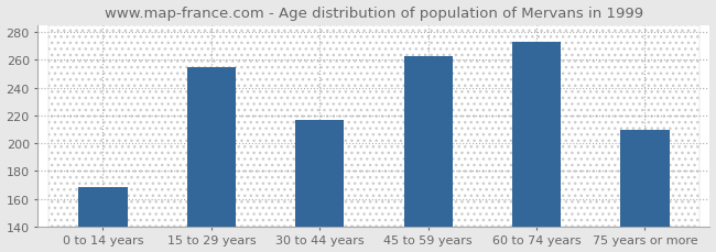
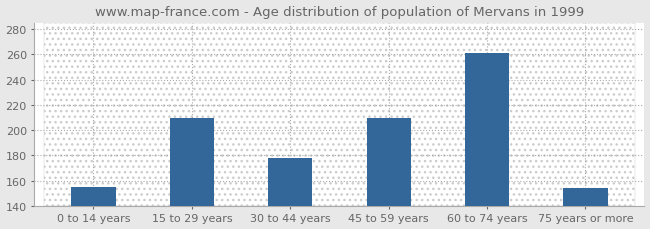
0 to 14 years: 168 -> 155
15 to 29 years: 255 -> 210
30 to 44 years: 217 -> 178
45 to 59 years: 263 -> 210
60 to 74 years: 273 -> 261
75 years or more: 210 -> 154
